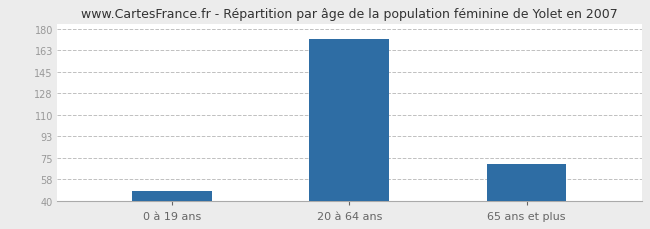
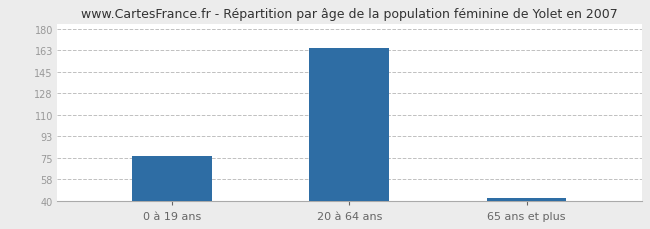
0 à 19 ans: 48 -> 77
20 à 64 ans: 172 -> 165
65 ans et plus: 70 -> 42
